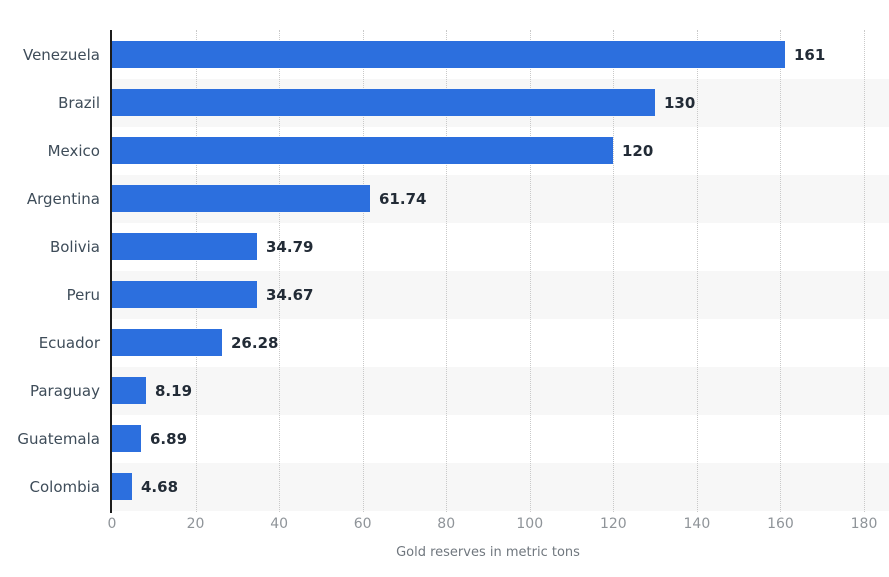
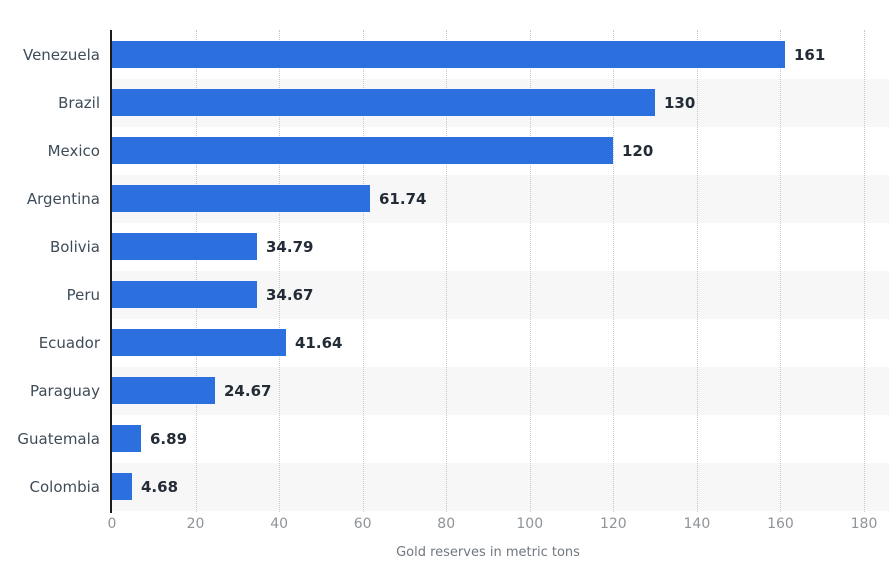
Ecuador: 26.28 -> 41.64
Paraguay: 8.19 -> 24.67
